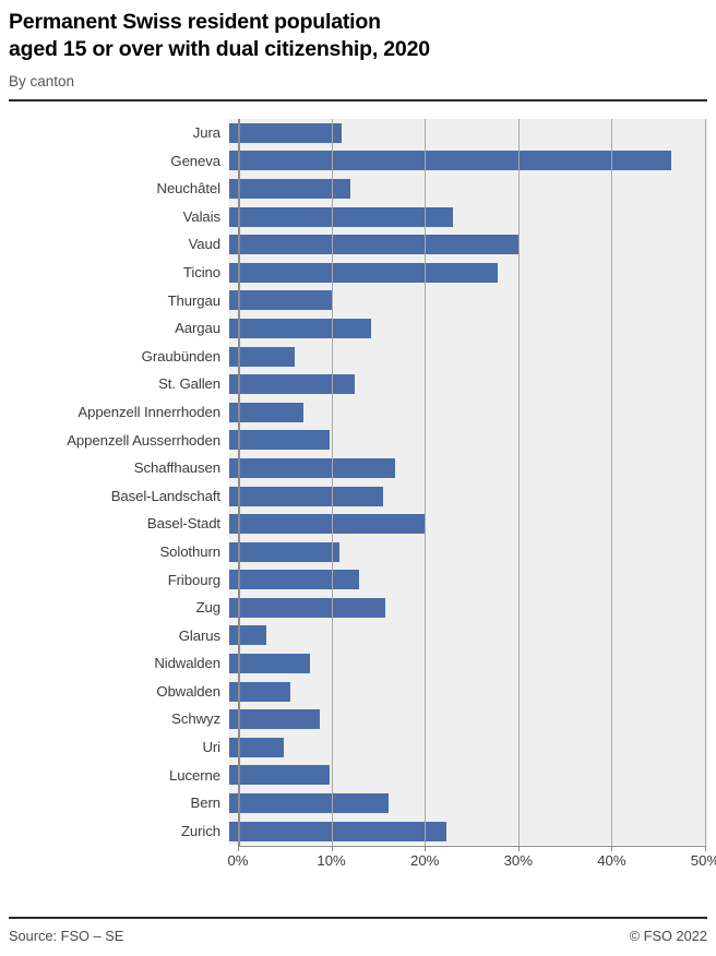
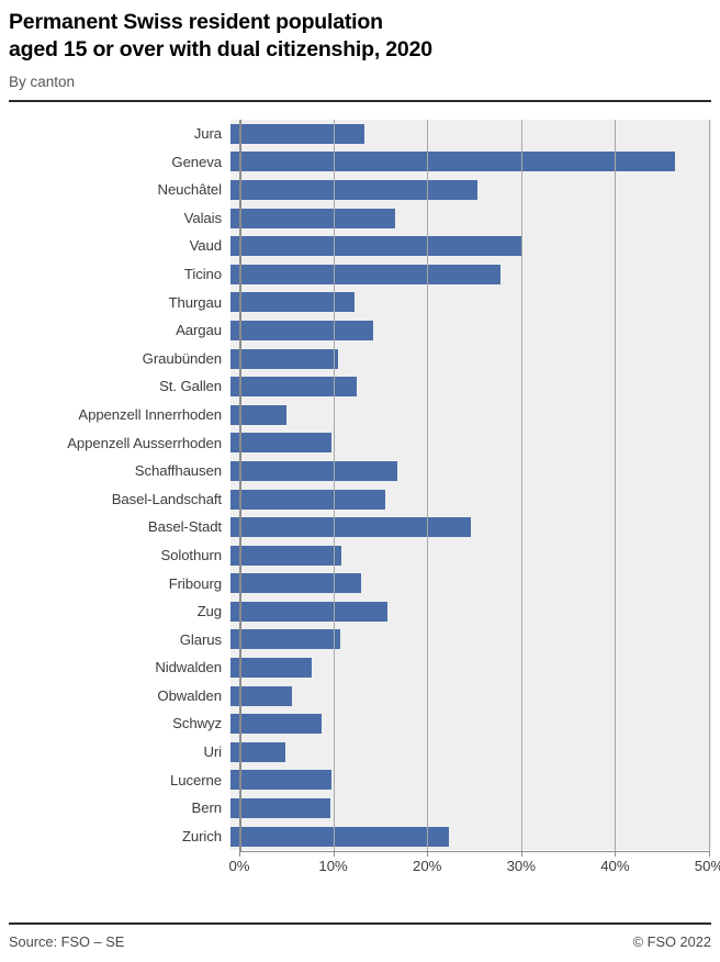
Jura: 12% -> 14%
Neuchâtel: 13% -> 26%
Valais: 24% -> 18%
Thurgau: 11% -> 13%
Graubünden: 7% -> 11%
Appenzell Innerrhoden: 8% -> 6%
Basel-Stadt: 21% -> 26%
Glarus: 4% -> 12%
Bern: 17% -> 11%
